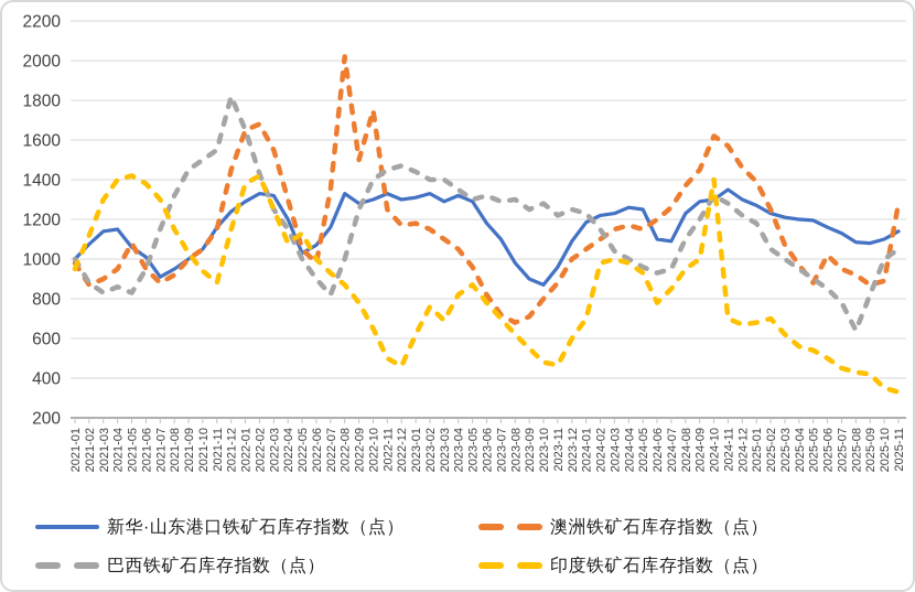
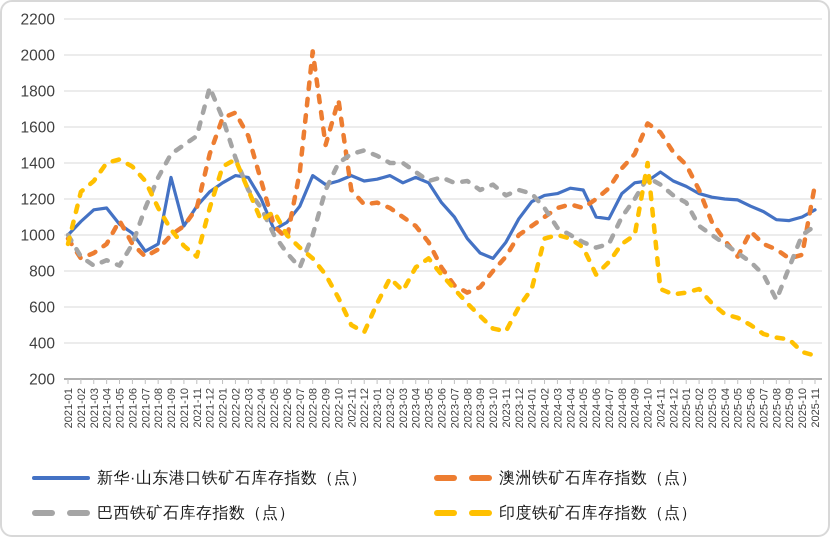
印度铁矿石库存指数（点）/2021-02: 1120 -> 1240
新华·山东港口铁矿石库存指数（点）/2021-09: 1000 -> 1320
